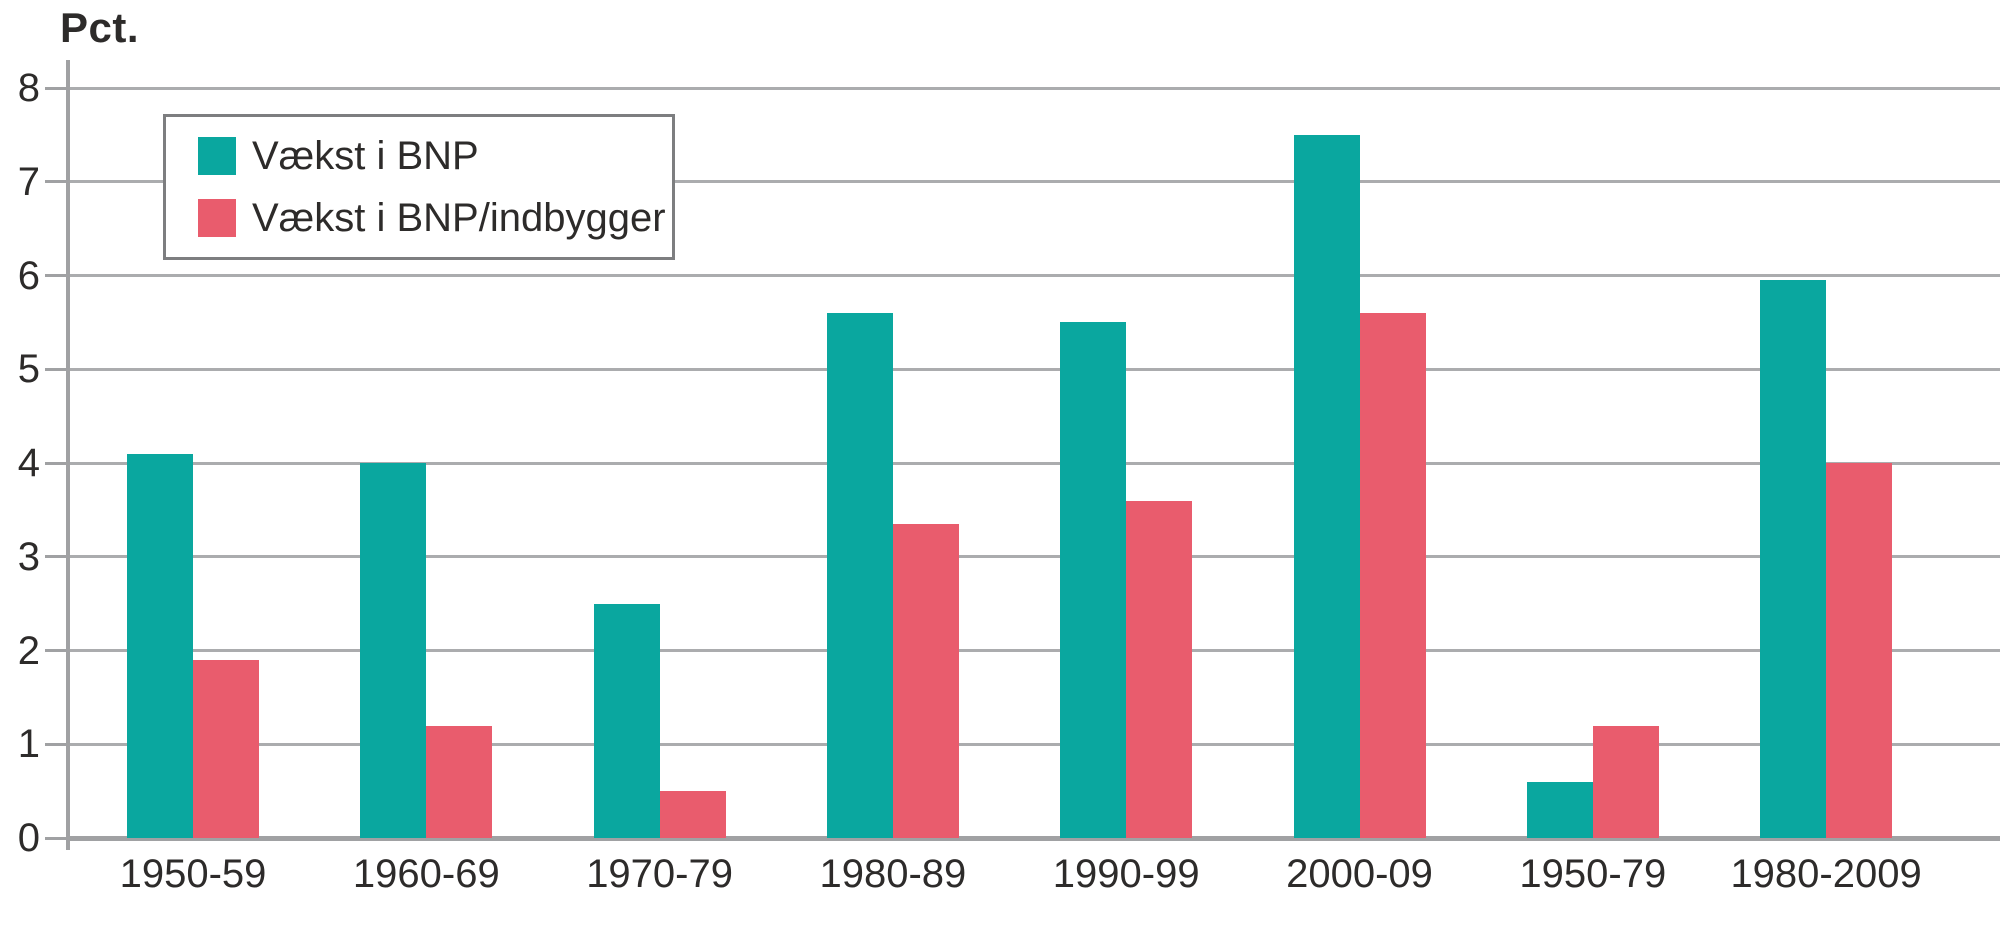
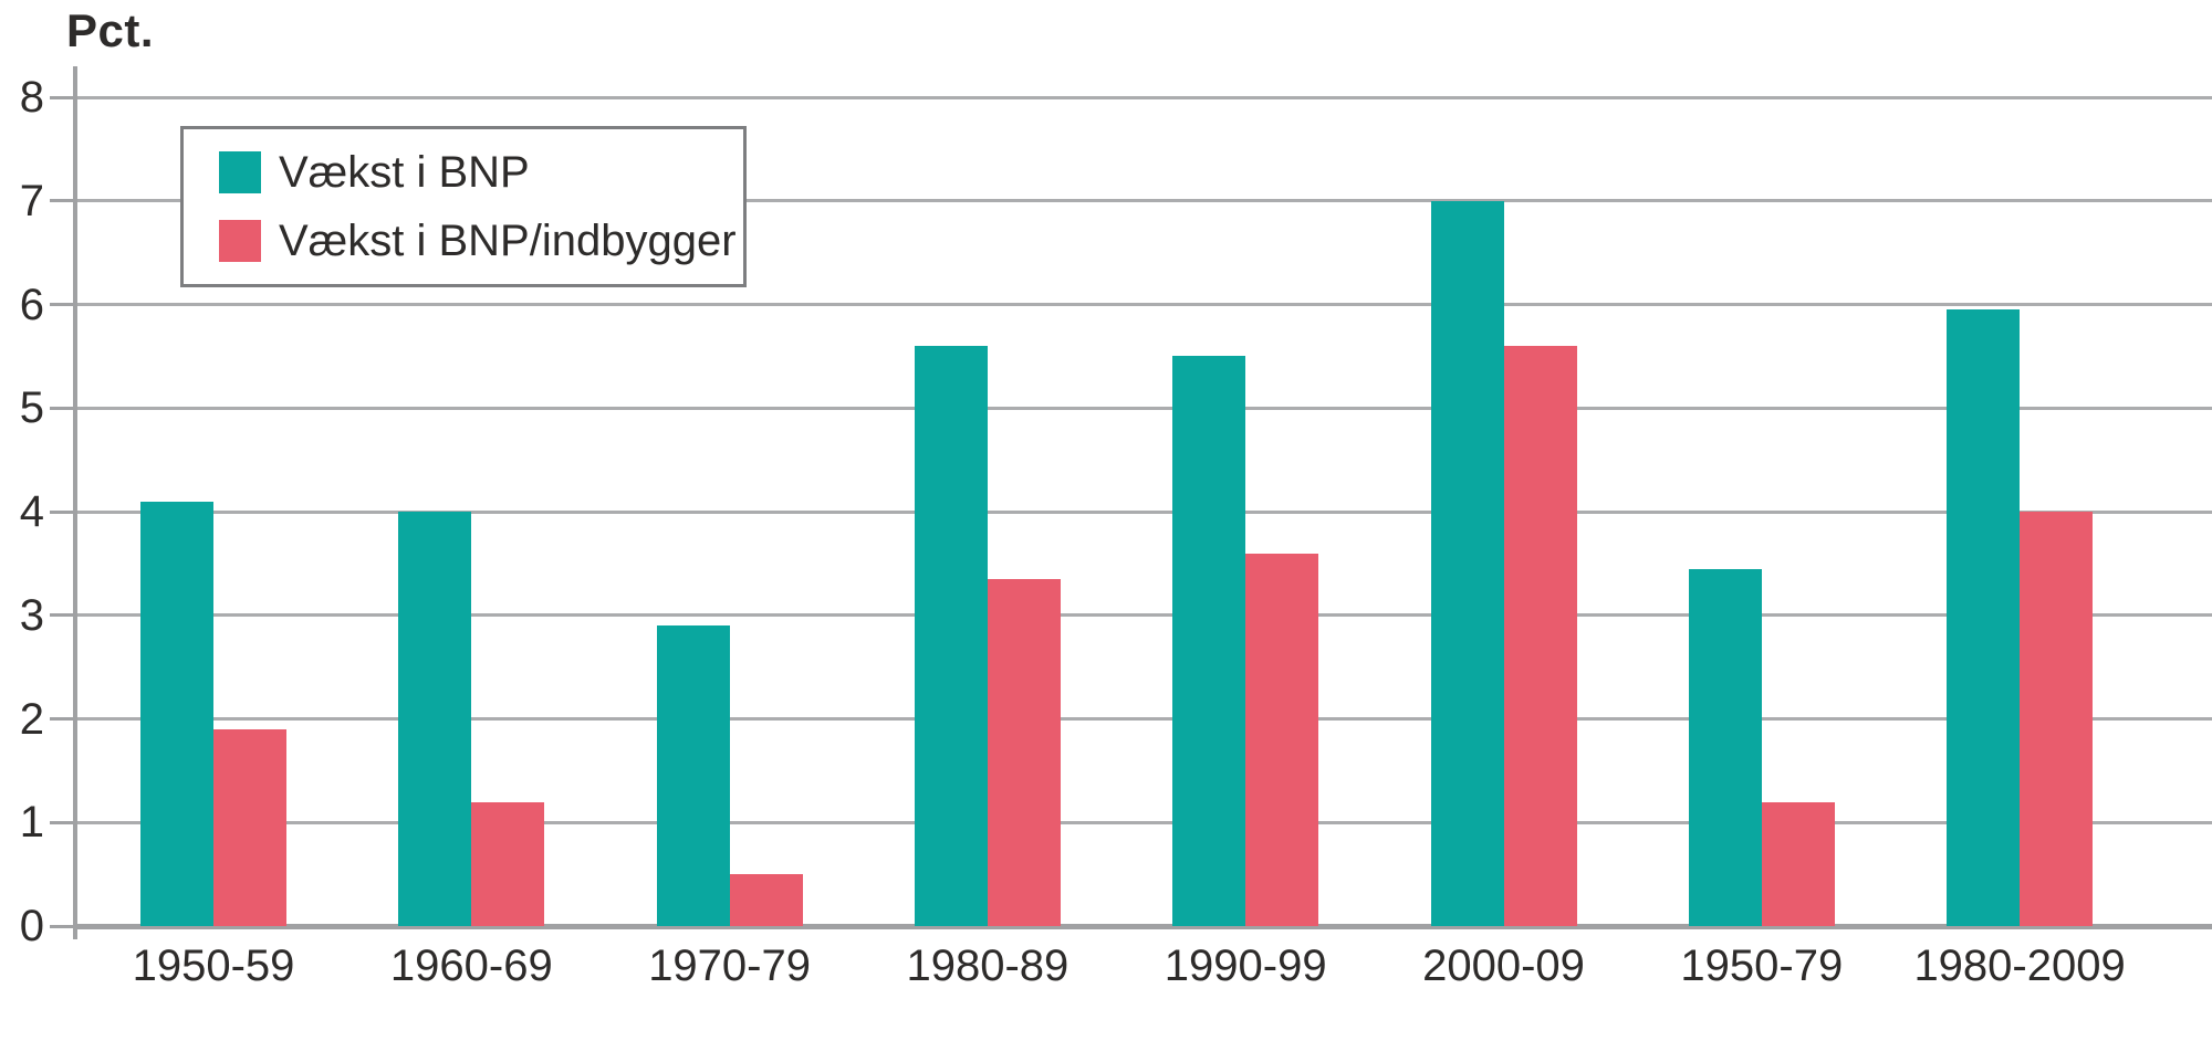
Vækst i BNP/1970-79: 2.5 -> 2.9
Vækst i BNP/2000-09: 7.5 -> 7.0
Vækst i BNP/1950-79: 0.6 -> 3.5
